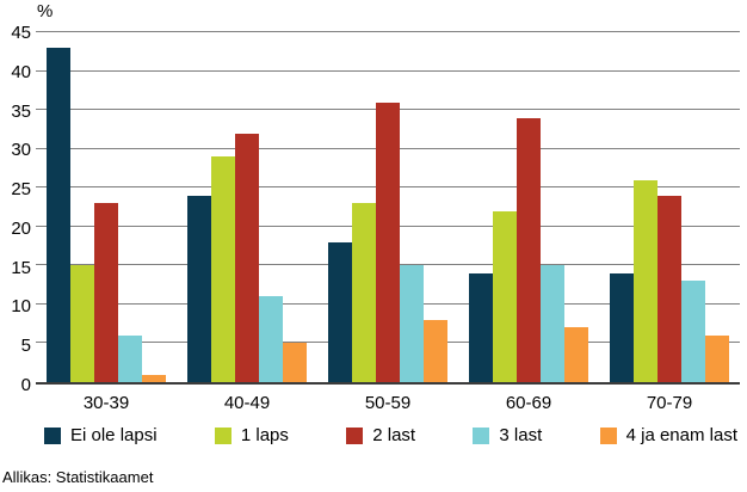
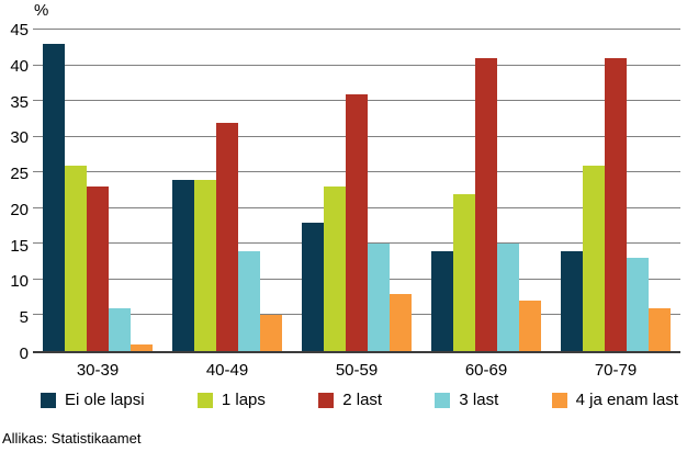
1 laps/30-39: 15 -> 26
1 laps/40-49: 29 -> 24
3 last/40-49: 11 -> 14
2 last/60-69: 34 -> 41
2 last/70-79: 24 -> 41
